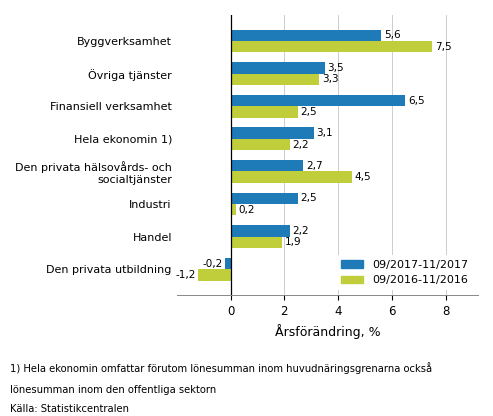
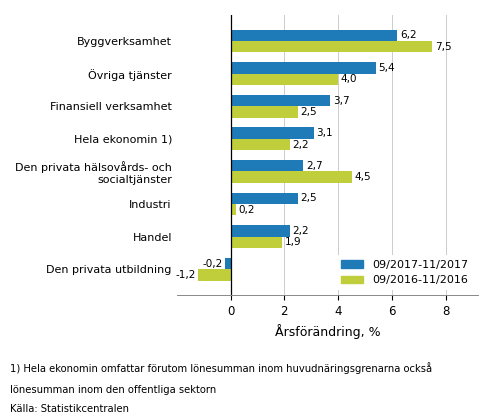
09/2017-11/2017/Byggverksamhet: 5,6 -> 6,2
09/2017-11/2017/Övriga tjänster: 3,5 -> 5,4
09/2016-11/2016/Övriga tjänster: 3,3 -> 4,0
09/2017-11/2017/Finansiell verksamhet: 6,5 -> 3,7
